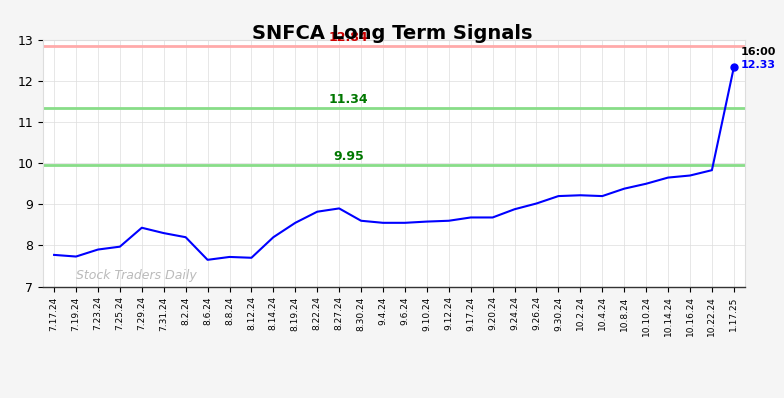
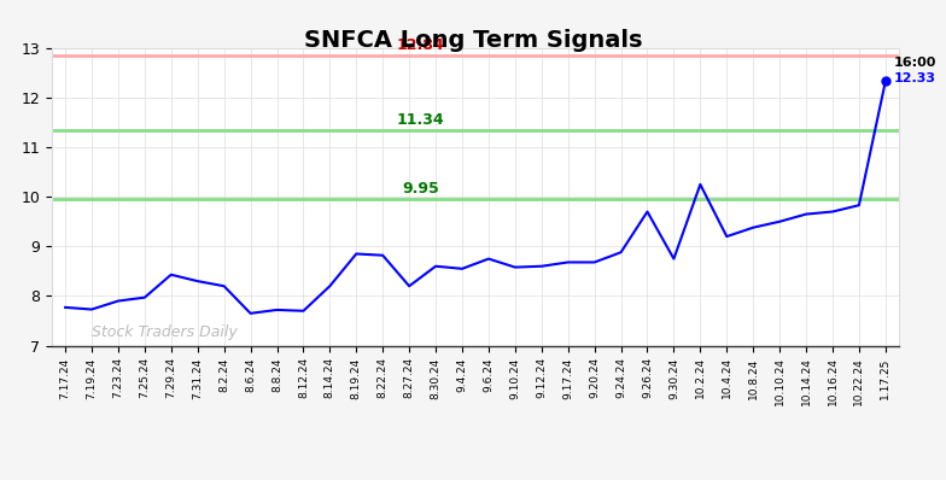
8.19.24: 8.55 -> 8.85
8.27.24: 8.90 -> 8.20
9.6.24: 8.55 -> 8.75
9.26.24: 9.02 -> 9.70
9.30.24: 9.20 -> 8.75
10.2.24: 9.22 -> 10.25
